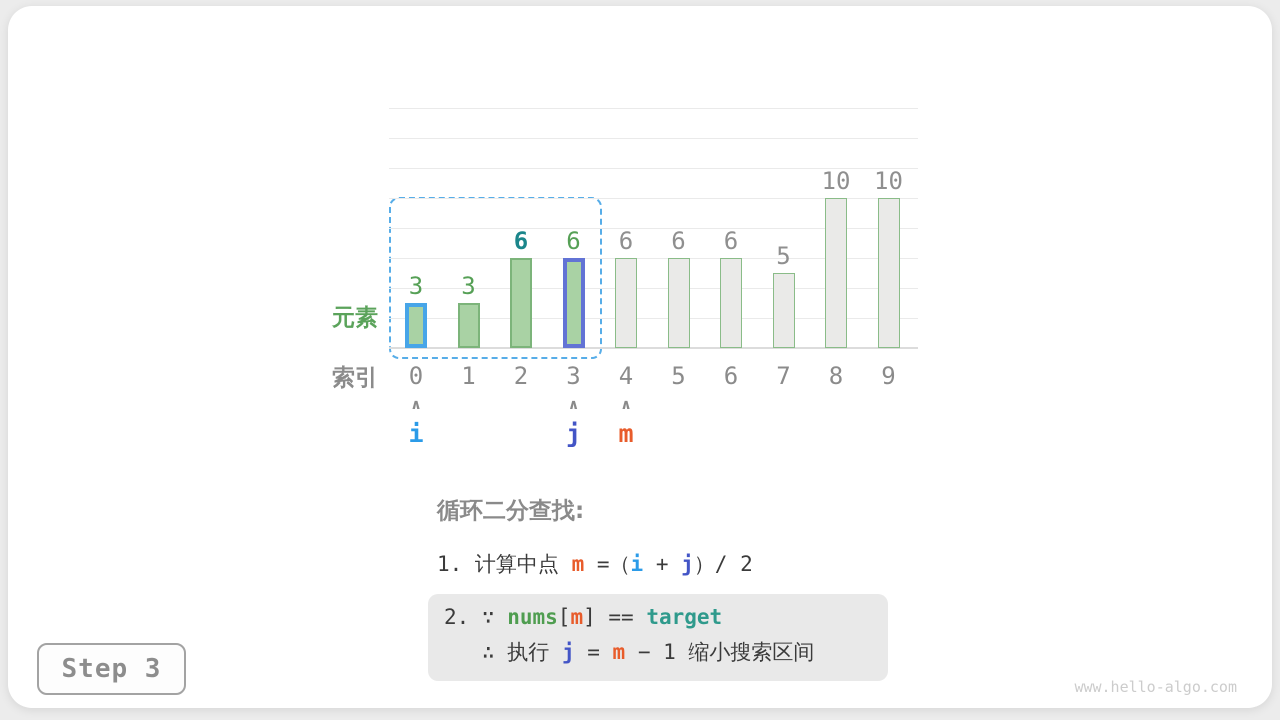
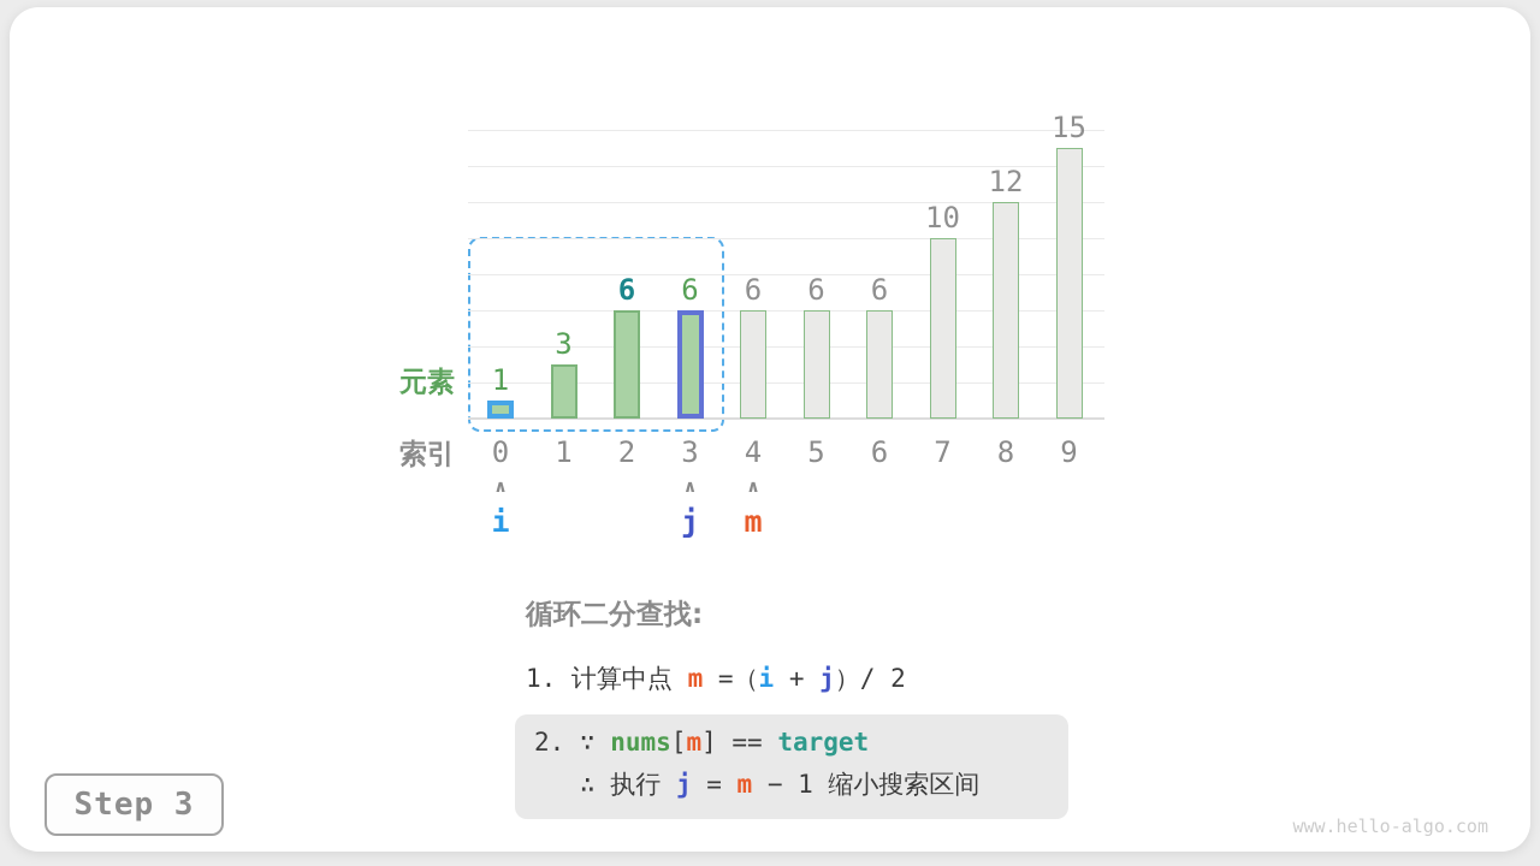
0: 3 -> 1
7: 5 -> 10
8: 10 -> 12
9: 10 -> 15
